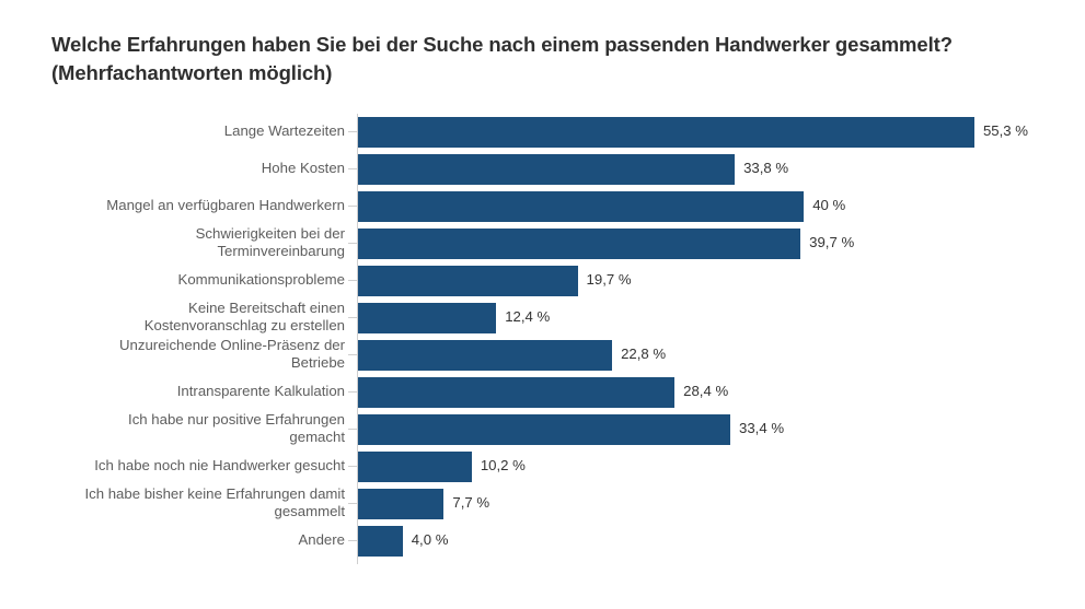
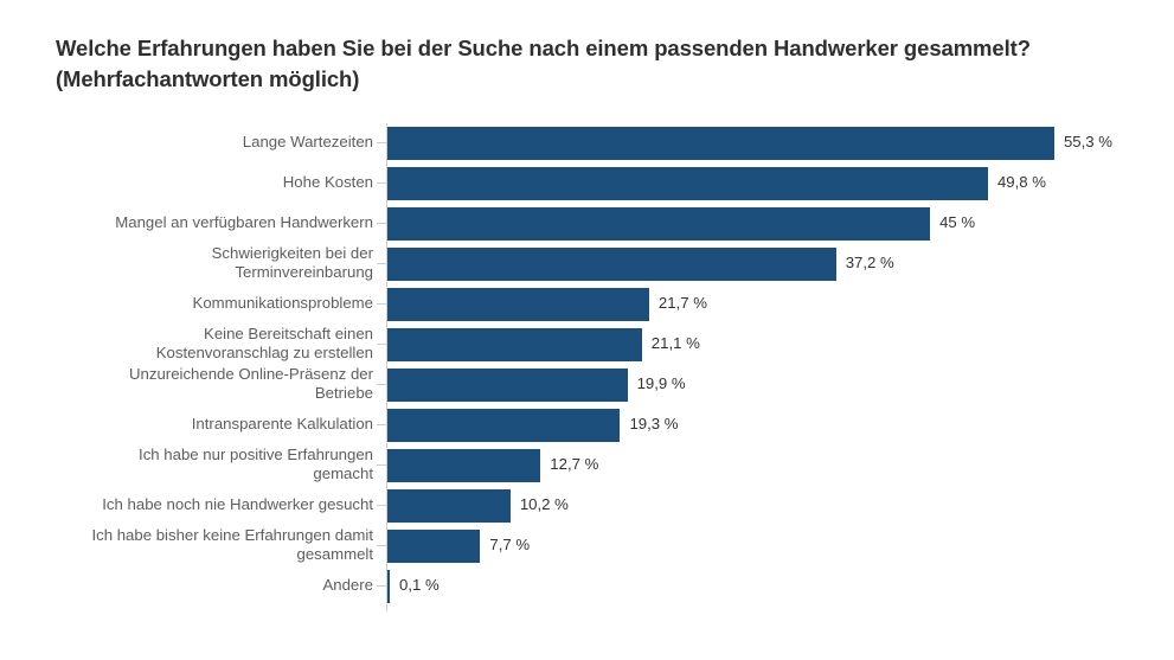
Hohe Kosten: 33,8 -> 49,8
Mangel an verfügbaren Handwerkern: 40 -> 45
Schwierigkeiten bei der Terminvereinbarung: 39,7 -> 37,2
Kommunikationsprobleme: 19,7 -> 21,7
Keine Bereitschaft einen Kostenvoranschlag zu erstellen: 12,4 -> 21,1
Unzureichende Online-Präsenz der Betriebe: 22,8 -> 19,9
Intransparente Kalkulation: 28,4 -> 19,3
Ich habe nur positive Erfahrungen gemacht: 33,4 -> 12,7
Andere: 4,0 -> 0,1
